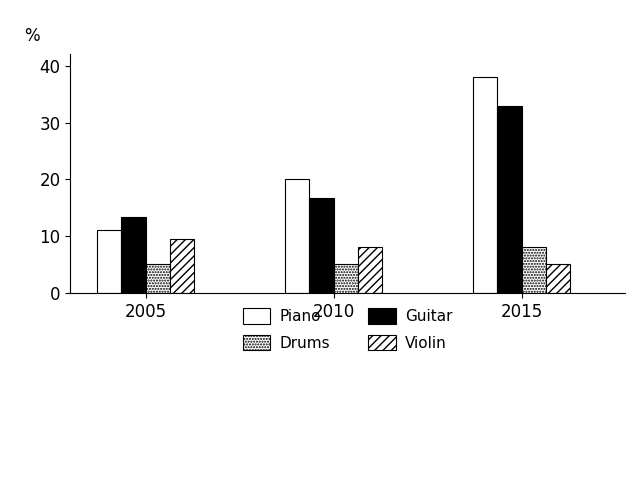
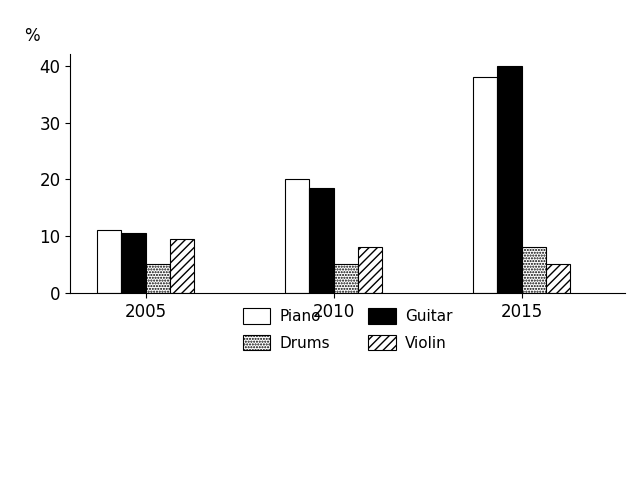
Guitar/2005: 13.4 -> 10.5
Guitar/2010: 16.8 -> 18.5
Guitar/2015: 33.0 -> 40.0
